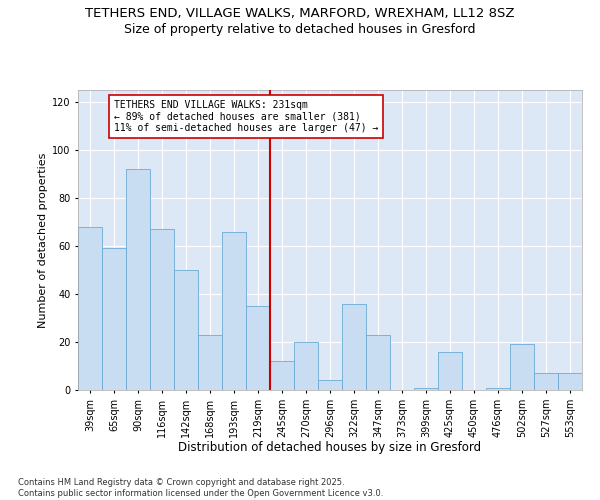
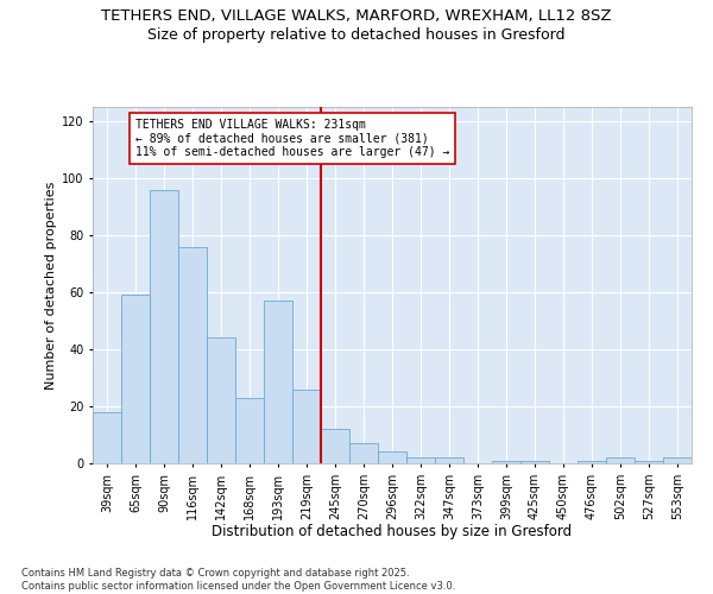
39sqm: 68 -> 18
90sqm: 92 -> 96
116sqm: 67 -> 76
142sqm: 50 -> 44
193sqm: 66 -> 57
219sqm: 35 -> 26
270sqm: 20 -> 7
322sqm: 36 -> 2
347sqm: 23 -> 2
425sqm: 16 -> 1
502sqm: 19 -> 2
527sqm: 7 -> 1
553sqm: 7 -> 2
